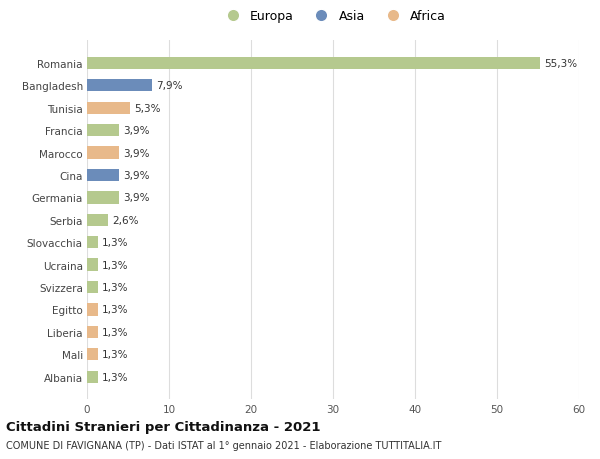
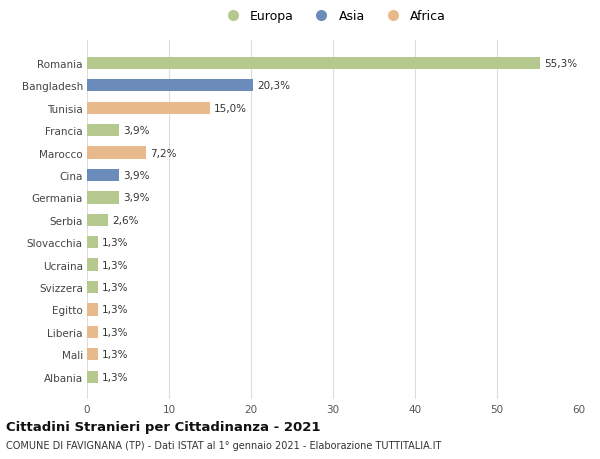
Bangladesh: 7,9% -> 20,3%
Tunisia: 5,3% -> 15,0%
Marocco: 3,9% -> 7,2%
